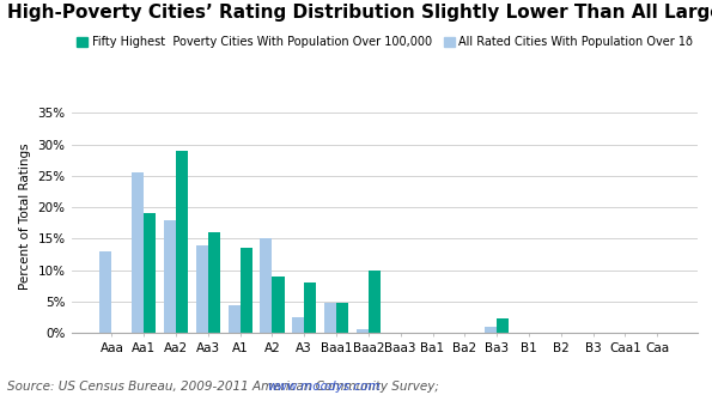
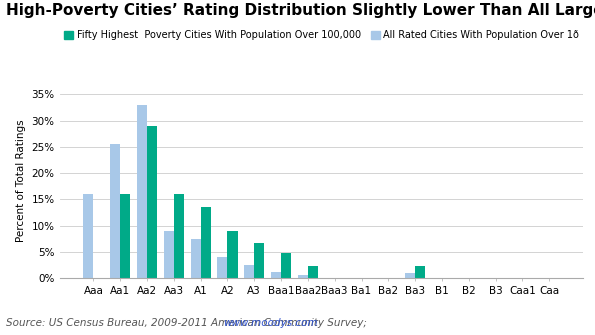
All Rated Cities With Population Over 1ð/Aaa: 13.0% -> 16.0%
Fifty Highest Poverty Cities With Population Over 100,000/Aa1: 19.0% -> 16.0%
All Rated Cities With Population Over 1ð/Aa2: 18.0% -> 33.0%
All Rated Cities With Population Over 1ð/Aa3: 14.0% -> 9.0%
All Rated Cities With Population Over 1ð/A1: 4.4% -> 7.5%
All Rated Cities With Population Over 1ð/A2: 15.0% -> 4.0%
Fifty Highest Poverty Cities With Population Over 100,000/A3: 8.0% -> 6.7%
All Rated Cities With Population Over 1ð/Baa1: 4.8% -> 1.2%
Fifty Highest Poverty Cities With Population Over 100,000/Baa2: 10.0% -> 2.2%
